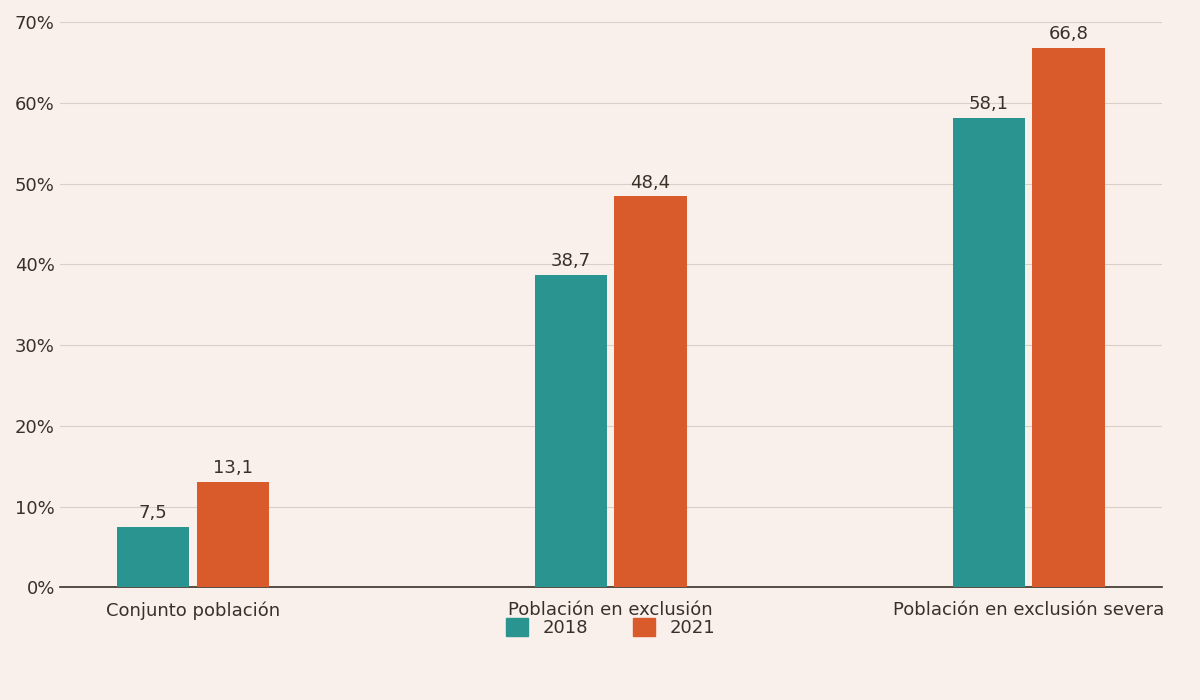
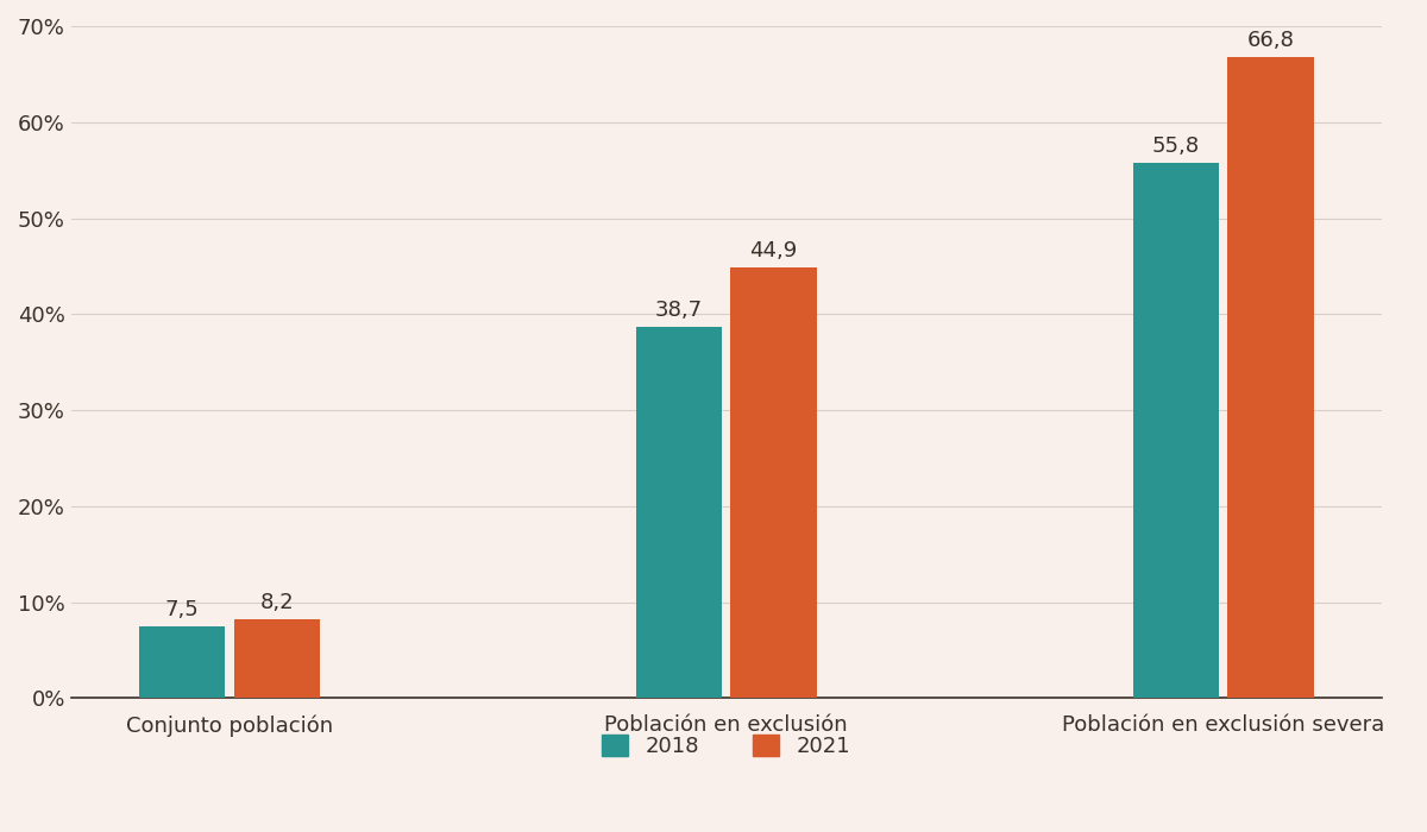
2021/Conjunto población: 13,1 -> 8,2
2021/Población en exclusión: 48,4 -> 44,9
2018/Población en exclusión severa: 58,1 -> 55,8
